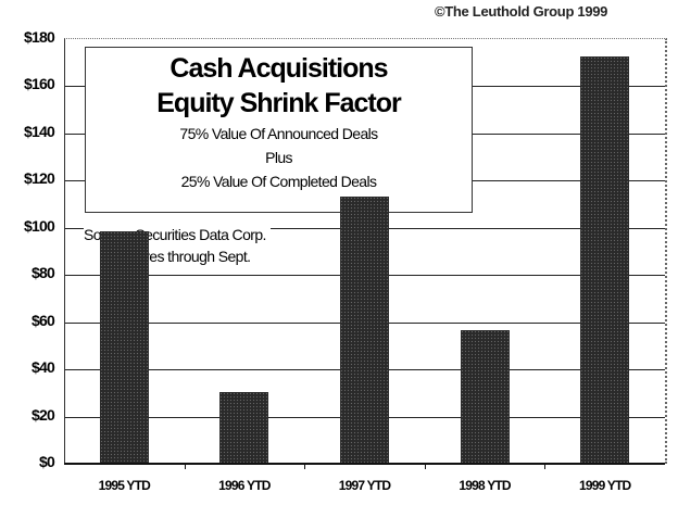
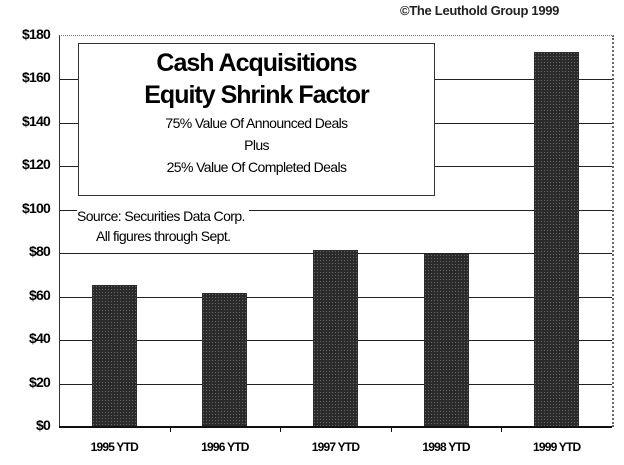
1995 YTD: $98 -> $65
1996 YTD: $30 -> $61
1997 YTD: $113 -> $81
1998 YTD: $56 -> $79
